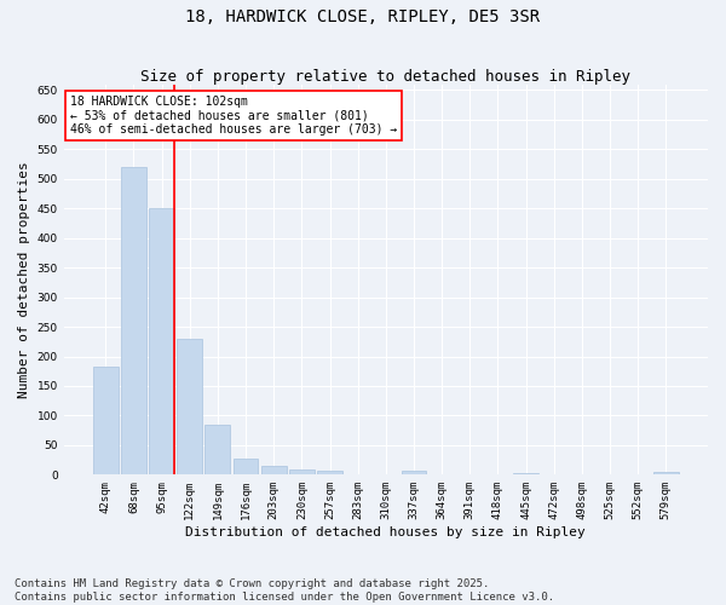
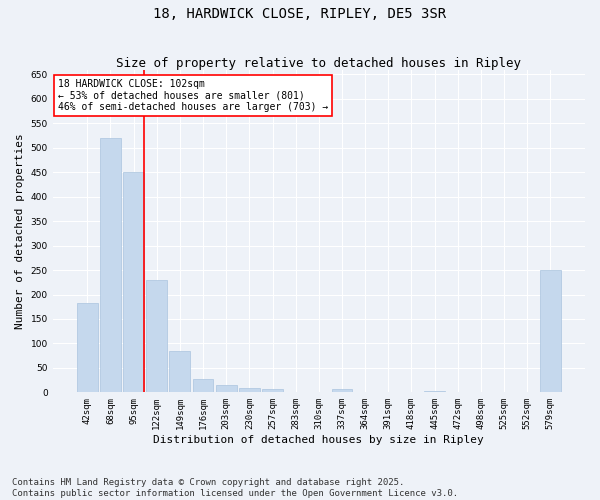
579sqm: 4 -> 250
